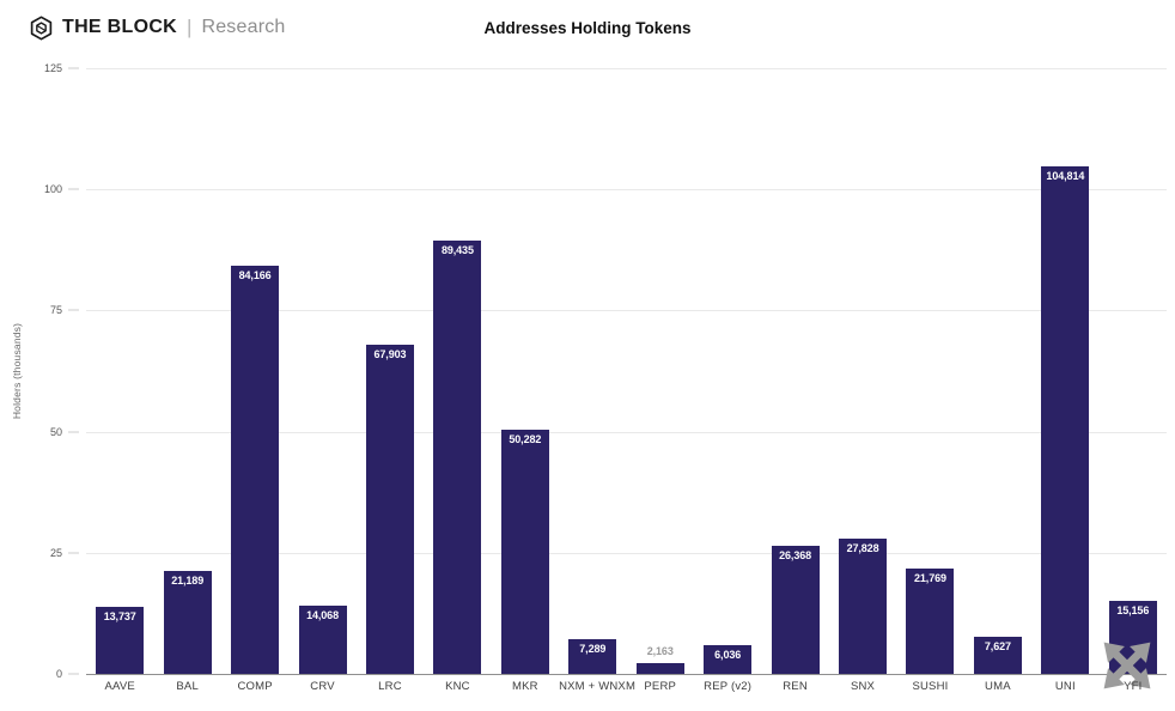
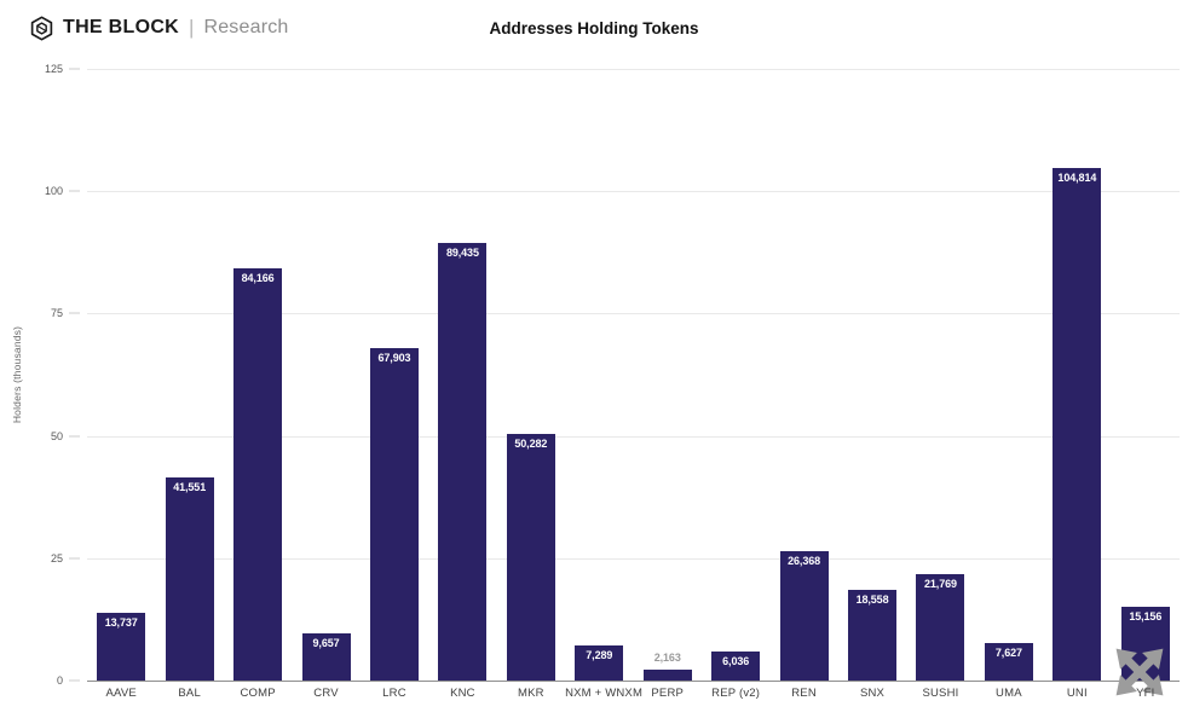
BAL: 21,189 -> 41,551
CRV: 14,068 -> 9,657
SNX: 27,828 -> 18,558
